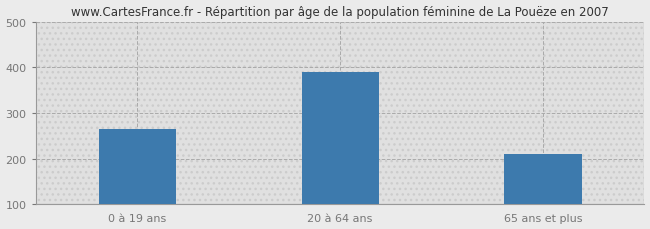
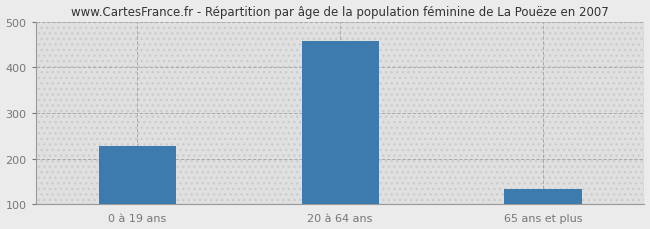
0 à 19 ans: 265 -> 228
20 à 64 ans: 390 -> 458
65 ans et plus: 210 -> 133
